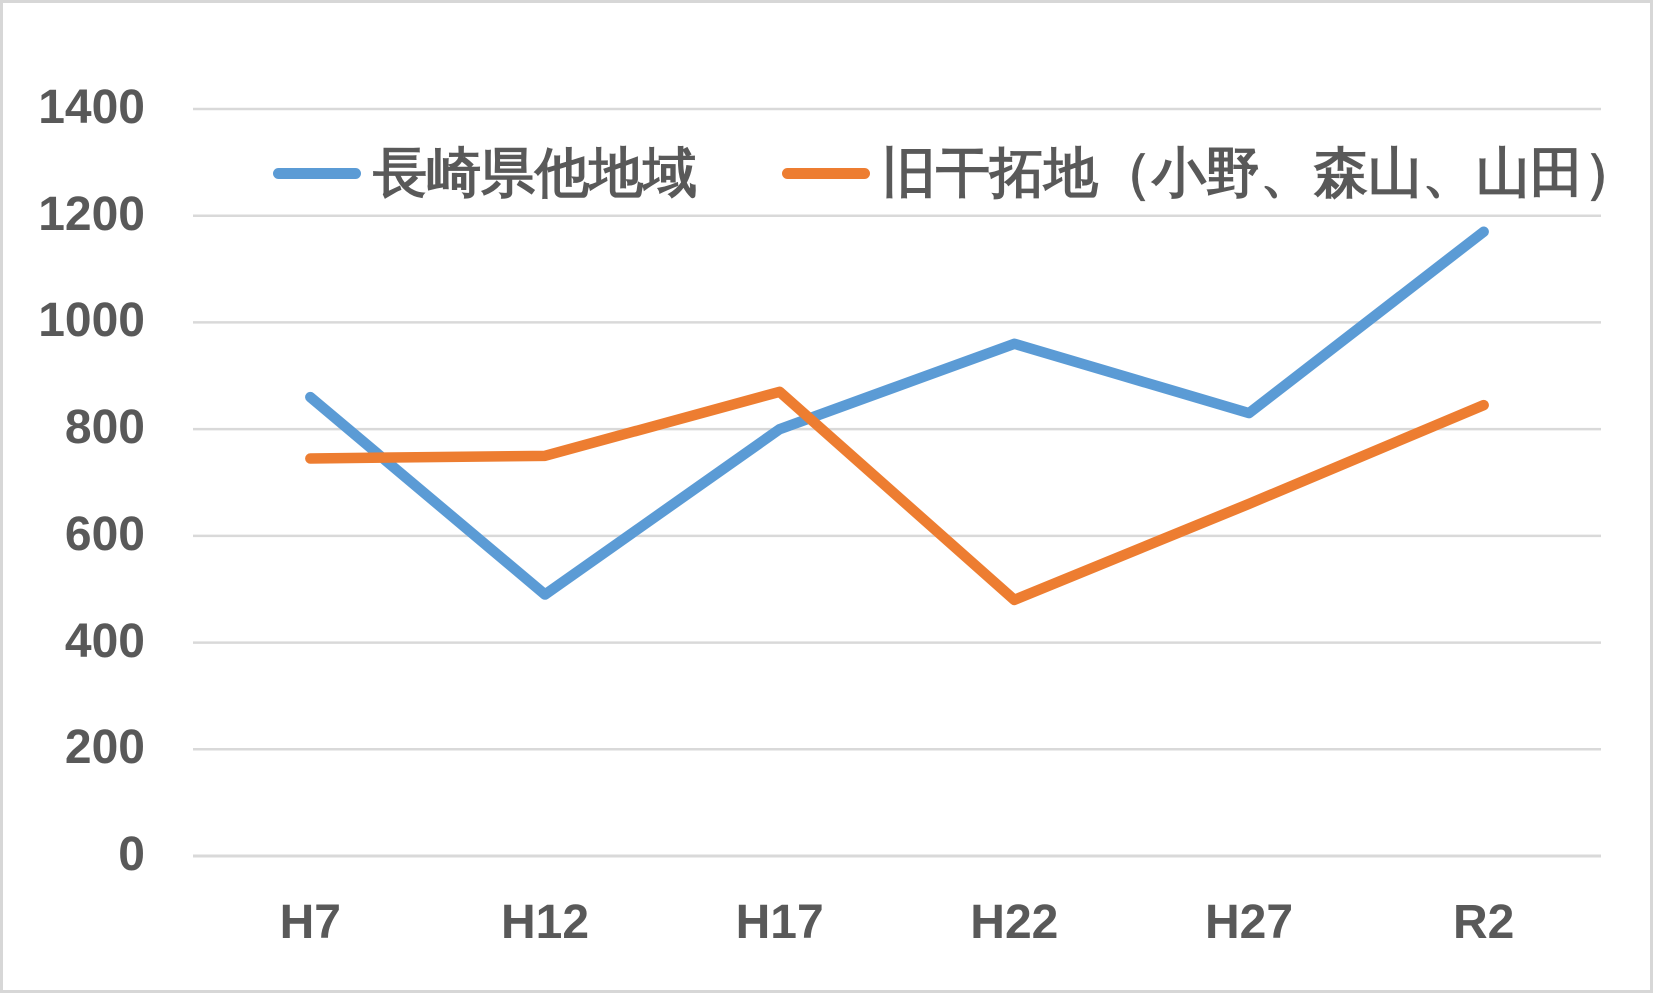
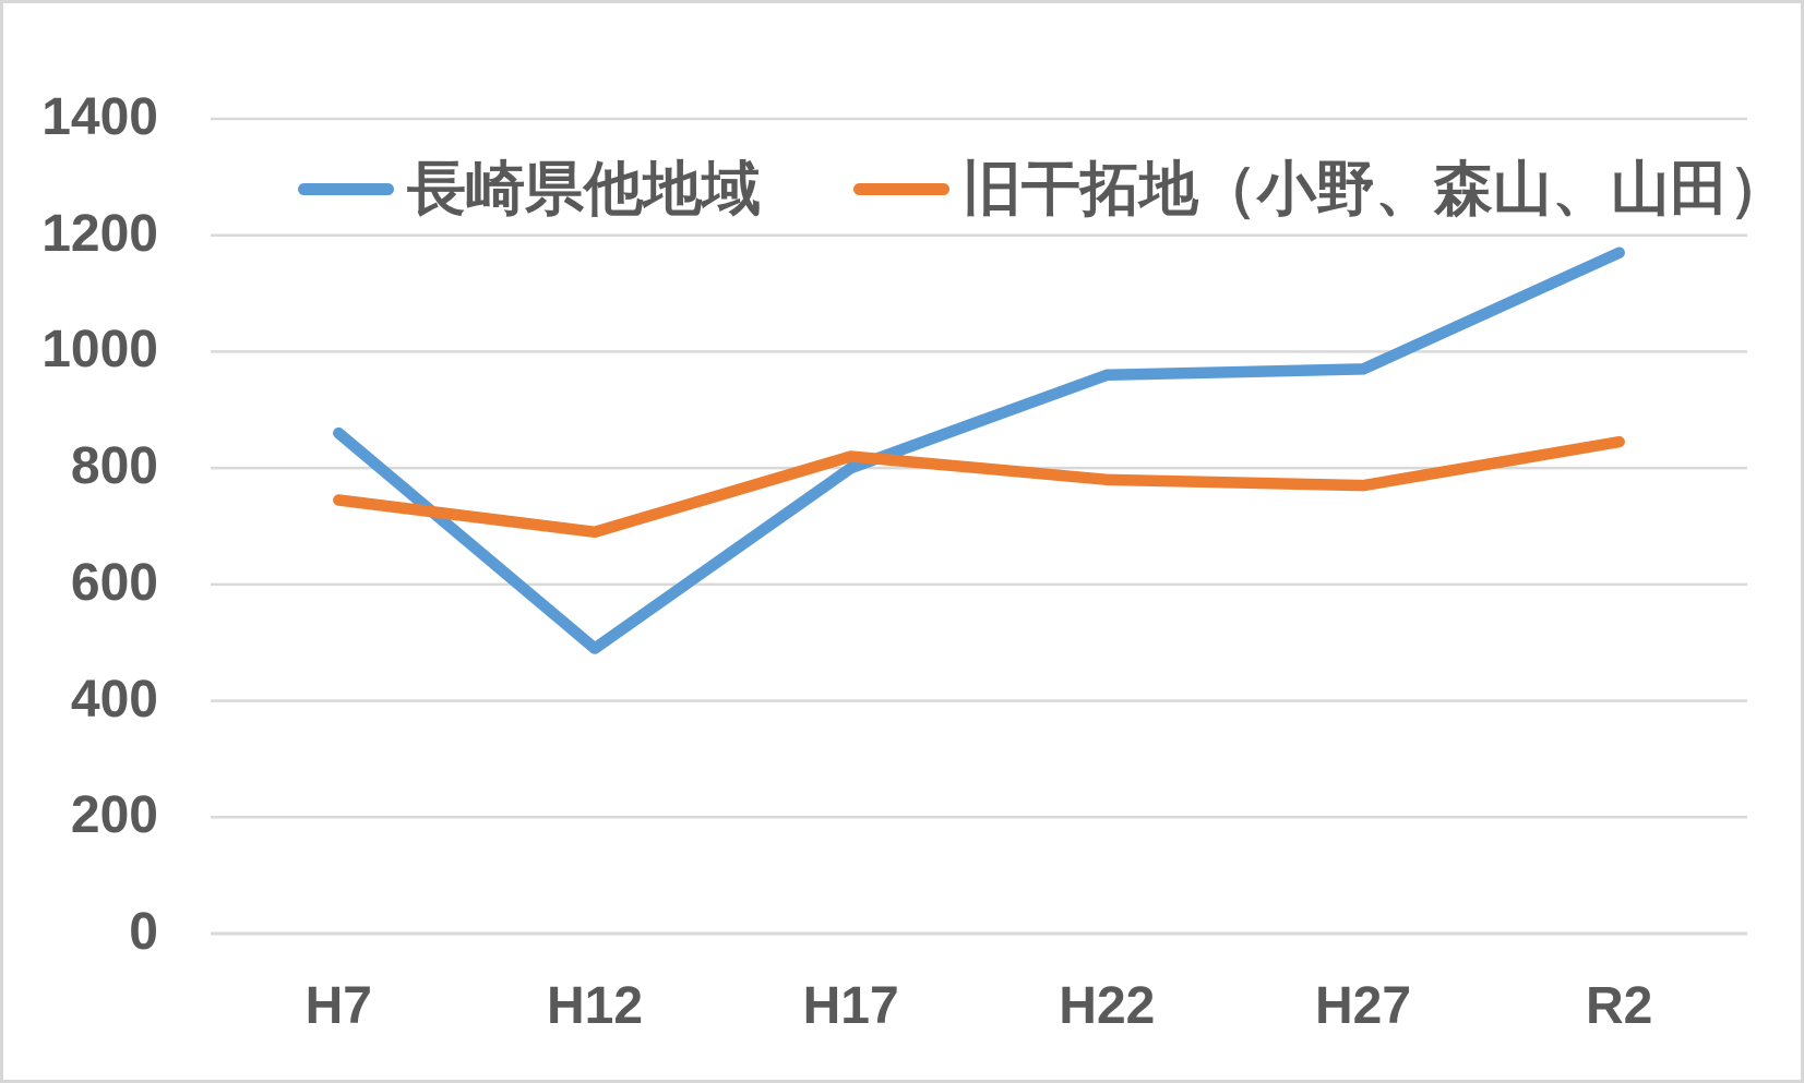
旧干拓地（小野、森山、山田）/H12: 750 -> 690
旧干拓地（小野、森山、山田）/H17: 870 -> 820
旧干拓地（小野、森山、山田）/H22: 480 -> 780
長崎県他地域/H27: 830 -> 970
旧干拓地（小野、森山、山田）/H27: 660 -> 770
